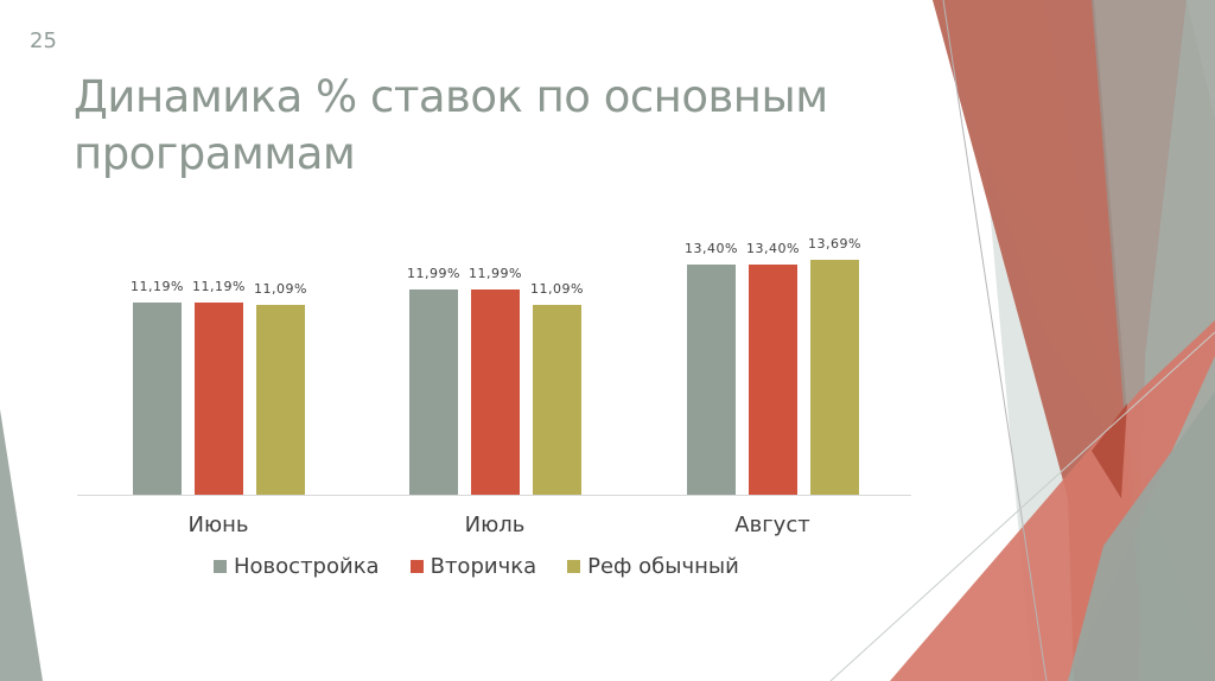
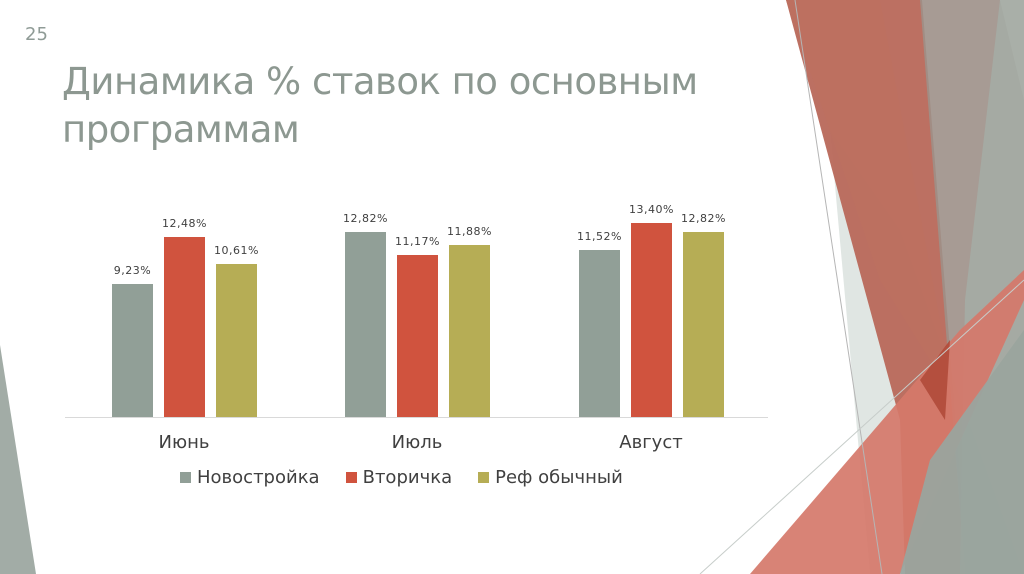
Новостройка/Июнь: 11,19% -> 9,23%
Вторичка/Июнь: 11,19% -> 12,48%
Реф обычный/Июнь: 11,09% -> 10,61%
Новостройка/Июль: 11,99% -> 12,82%
Вторичка/Июль: 11,99% -> 11,17%
Реф обычный/Июль: 11,09% -> 11,88%
Новостройка/Август: 13,40% -> 11,52%
Реф обычный/Август: 13,69% -> 12,82%
